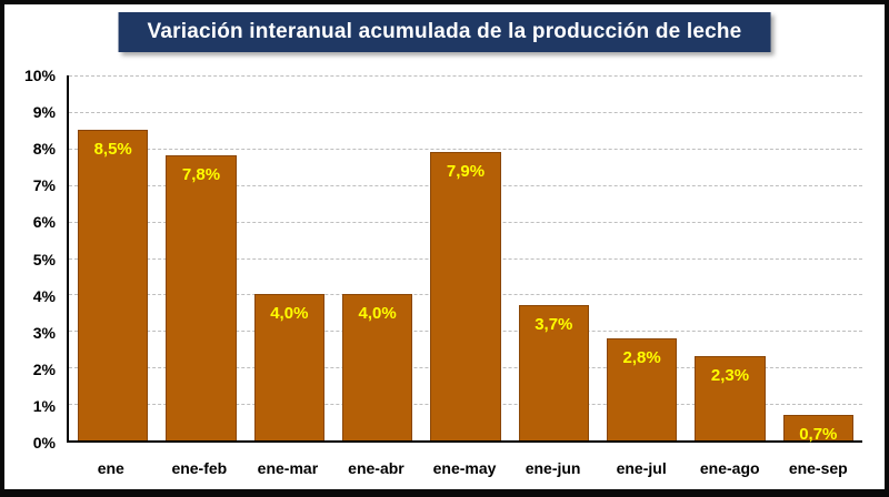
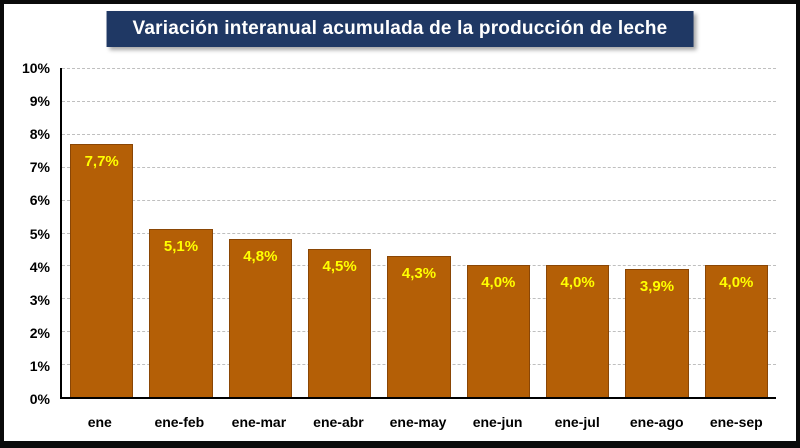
ene: 8,5% -> 7,7%
ene-feb: 7,8% -> 5,1%
ene-mar: 4,0% -> 4,8%
ene-abr: 4,0% -> 4,5%
ene-may: 7,9% -> 4,3%
ene-jun: 3,7% -> 4,0%
ene-jul: 2,8% -> 4,0%
ene-ago: 2,3% -> 3,9%
ene-sep: 0,7% -> 4,0%
